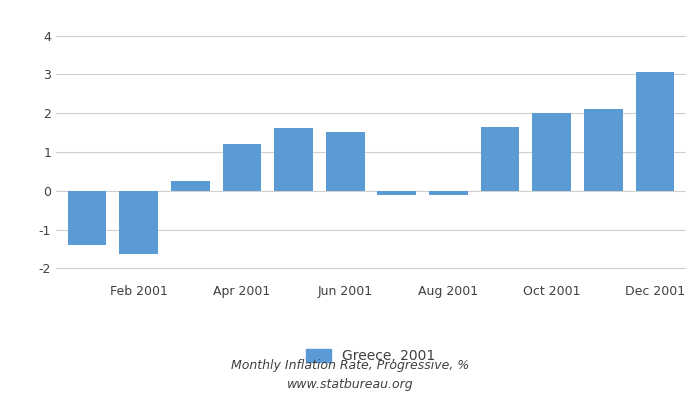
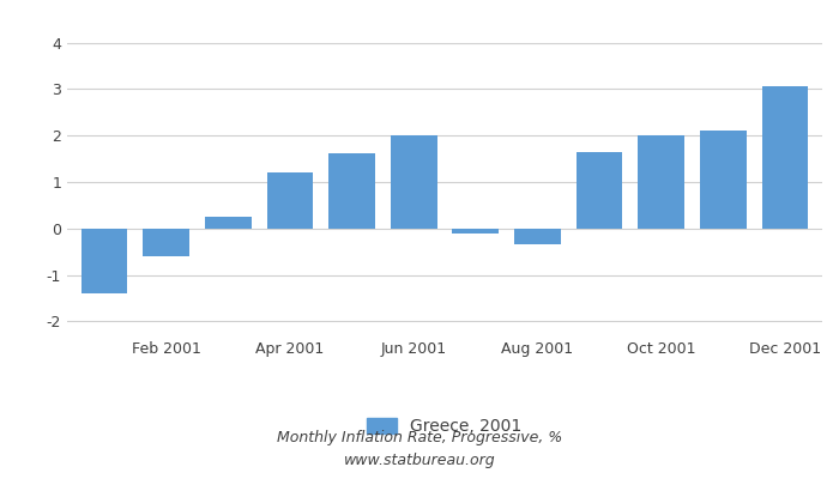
Feb 2001: -1.62 -> -0.60
Jun 2001: 1.52 -> 2.00
Aug 2001: -0.10 -> -0.35
